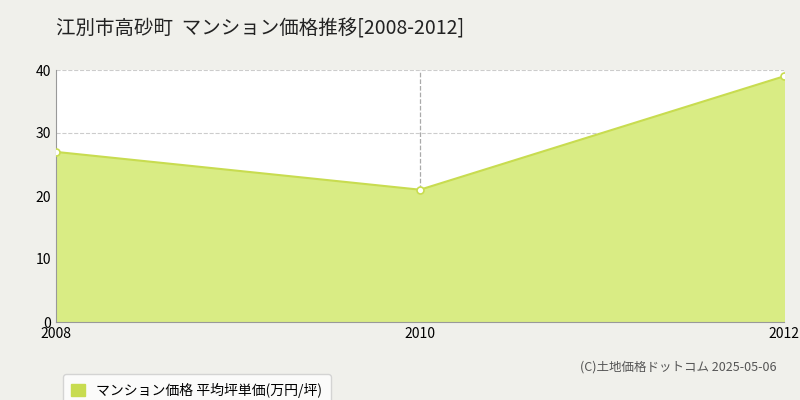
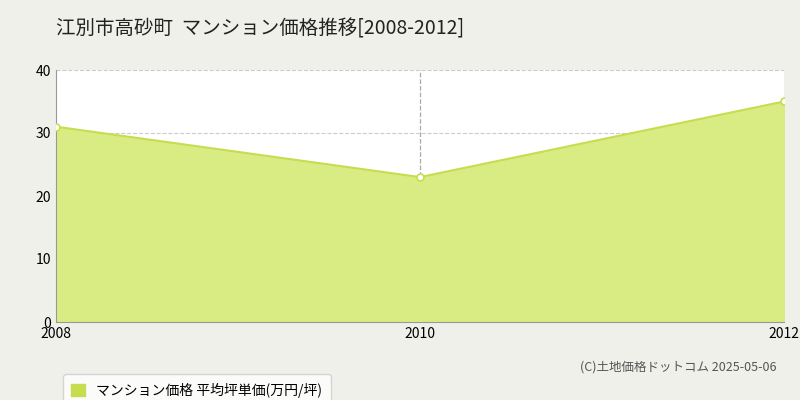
2008: 27 -> 31
2010: 21 -> 23
2012: 39 -> 35
